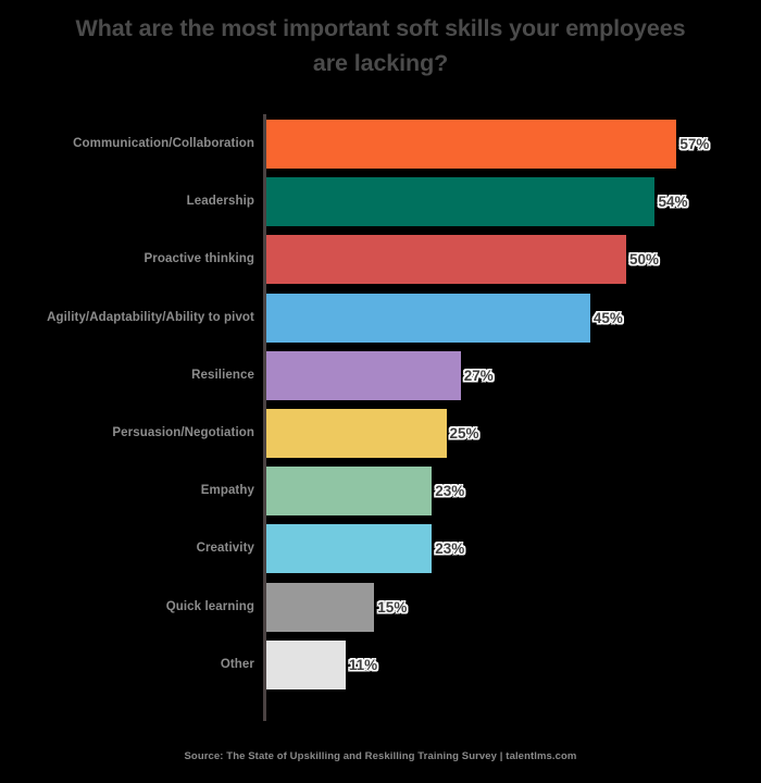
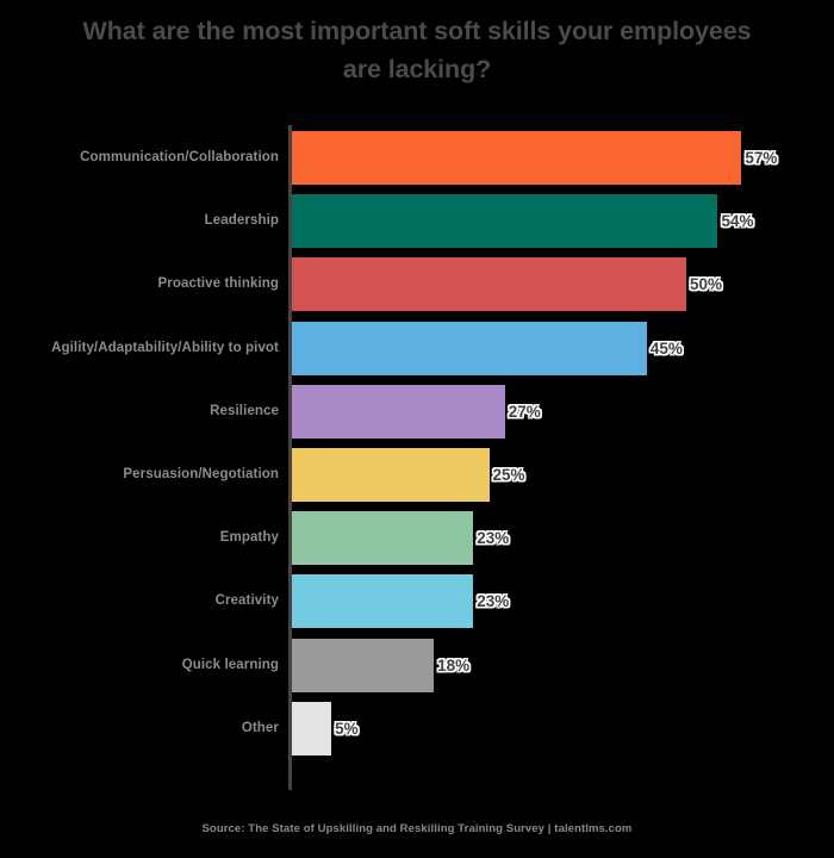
Quick learning: 15% -> 18%
Other: 11% -> 5%
